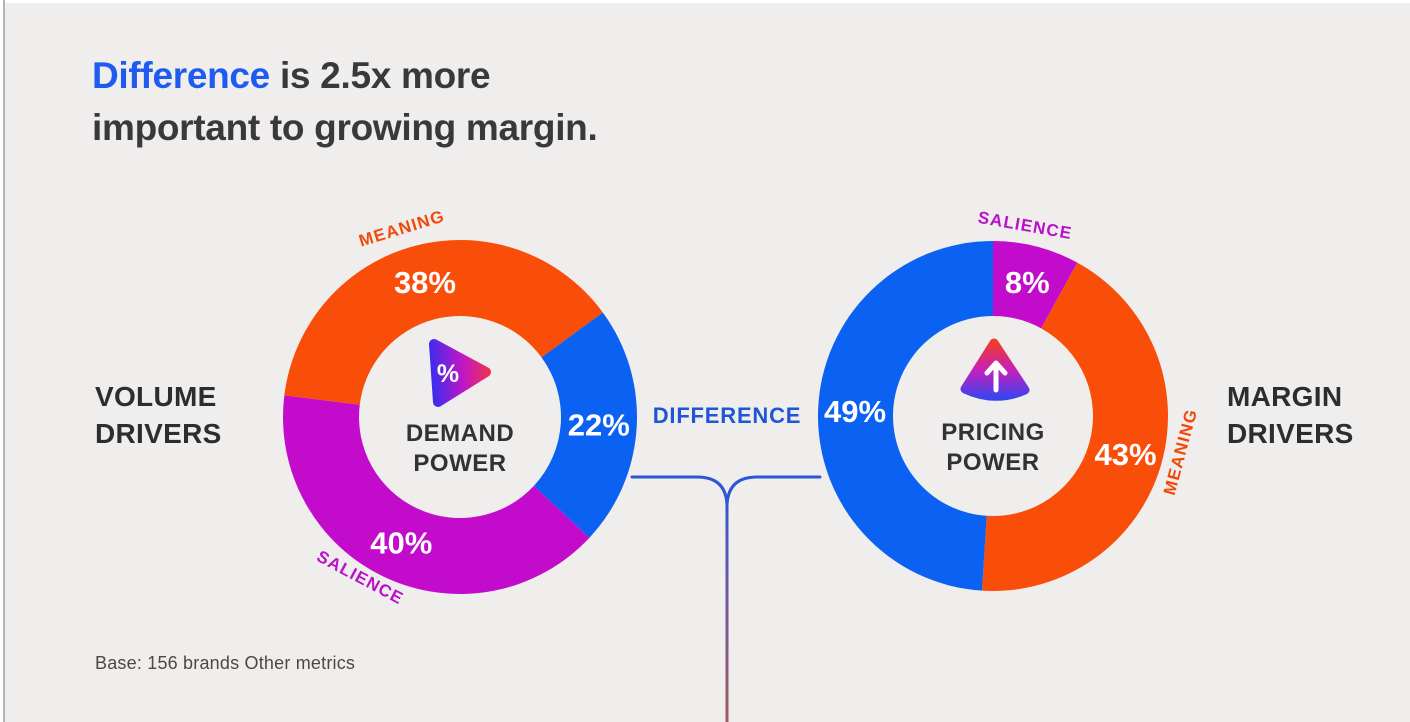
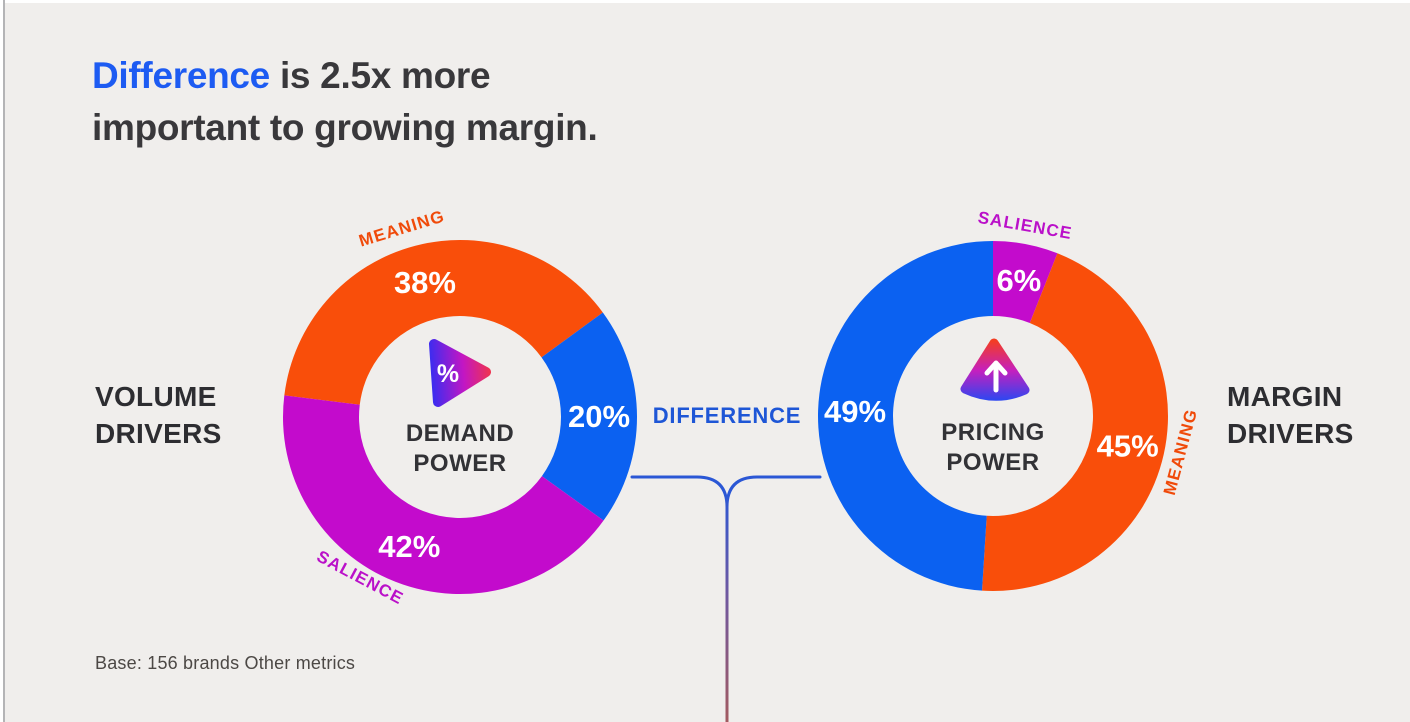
DEMAND POWER/DIFFERENCE: 22% -> 20%
DEMAND POWER/SALIENCE: 40% -> 42%
PRICING POWER/SALIENCE: 8% -> 6%
PRICING POWER/MEANING: 43% -> 45%
